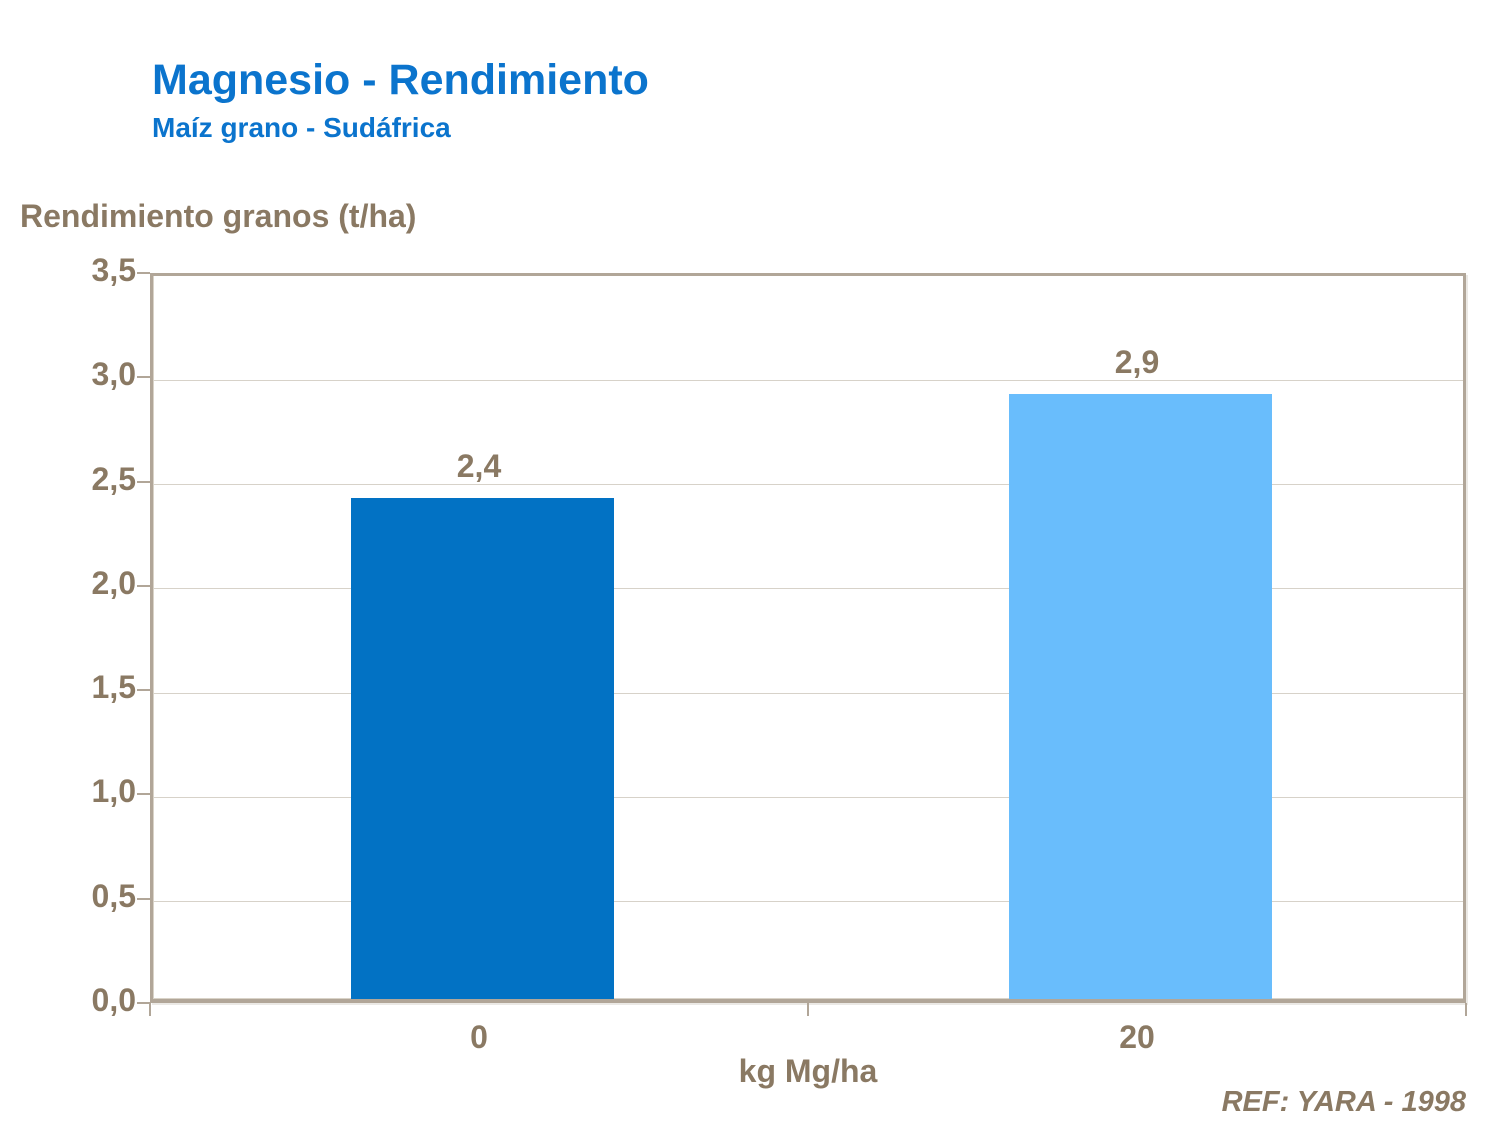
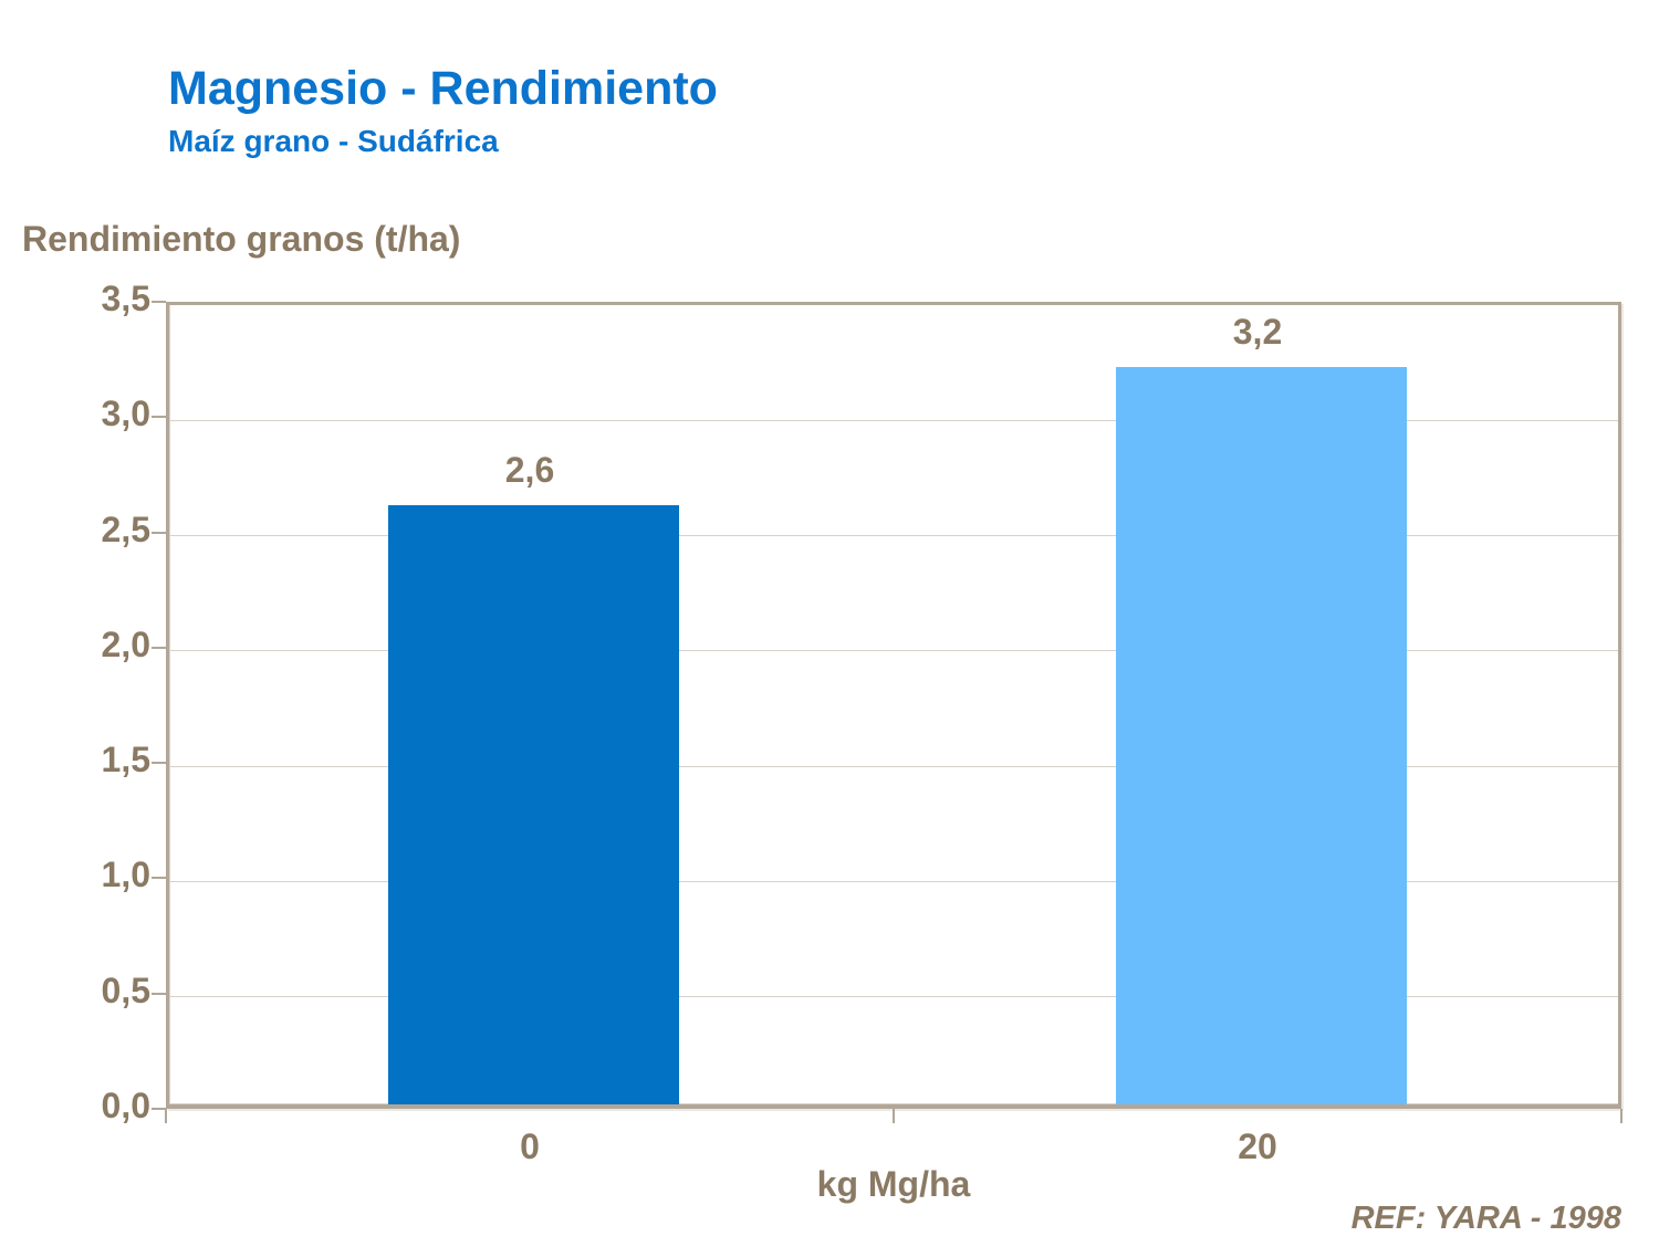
0: 2,4 -> 2,6
20: 2,9 -> 3,2
